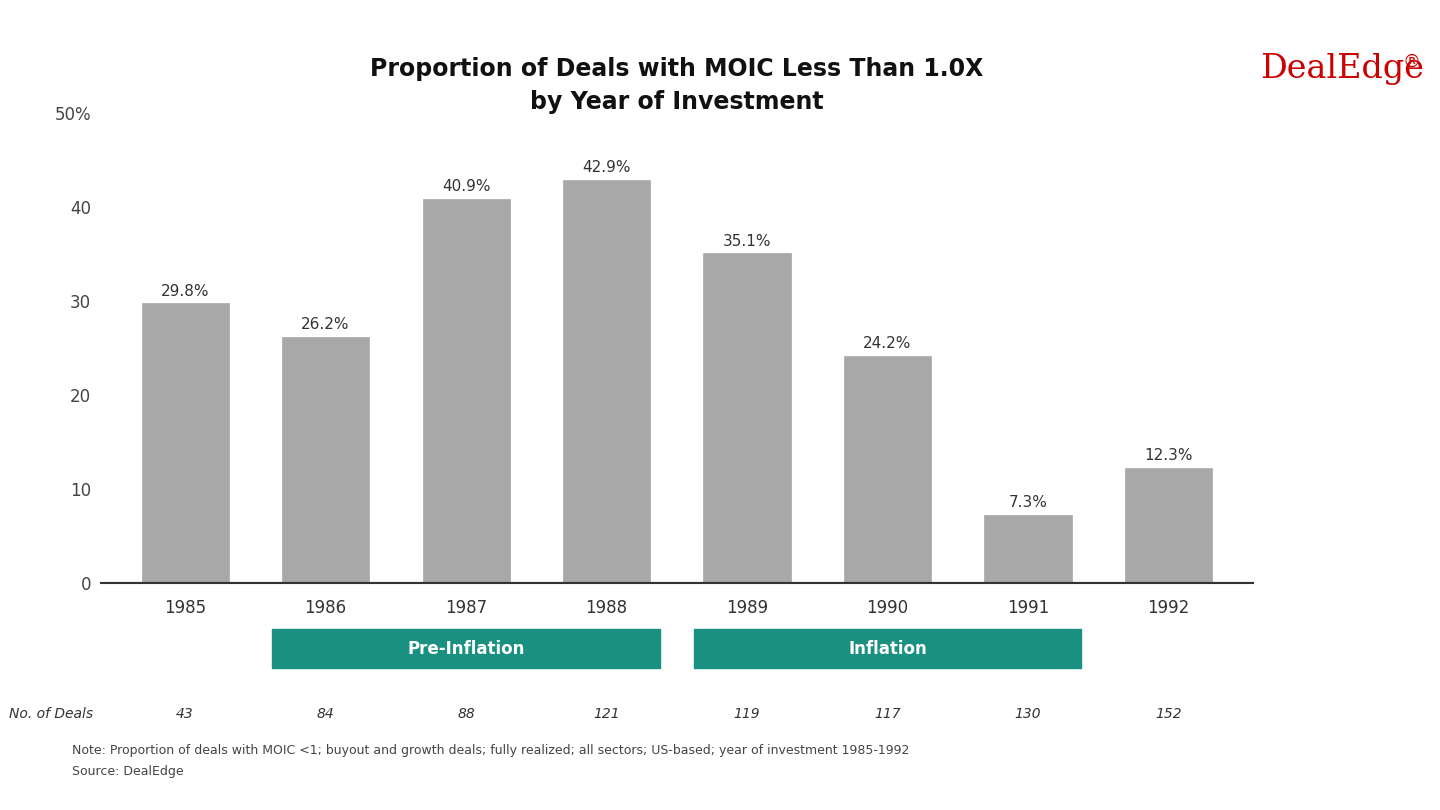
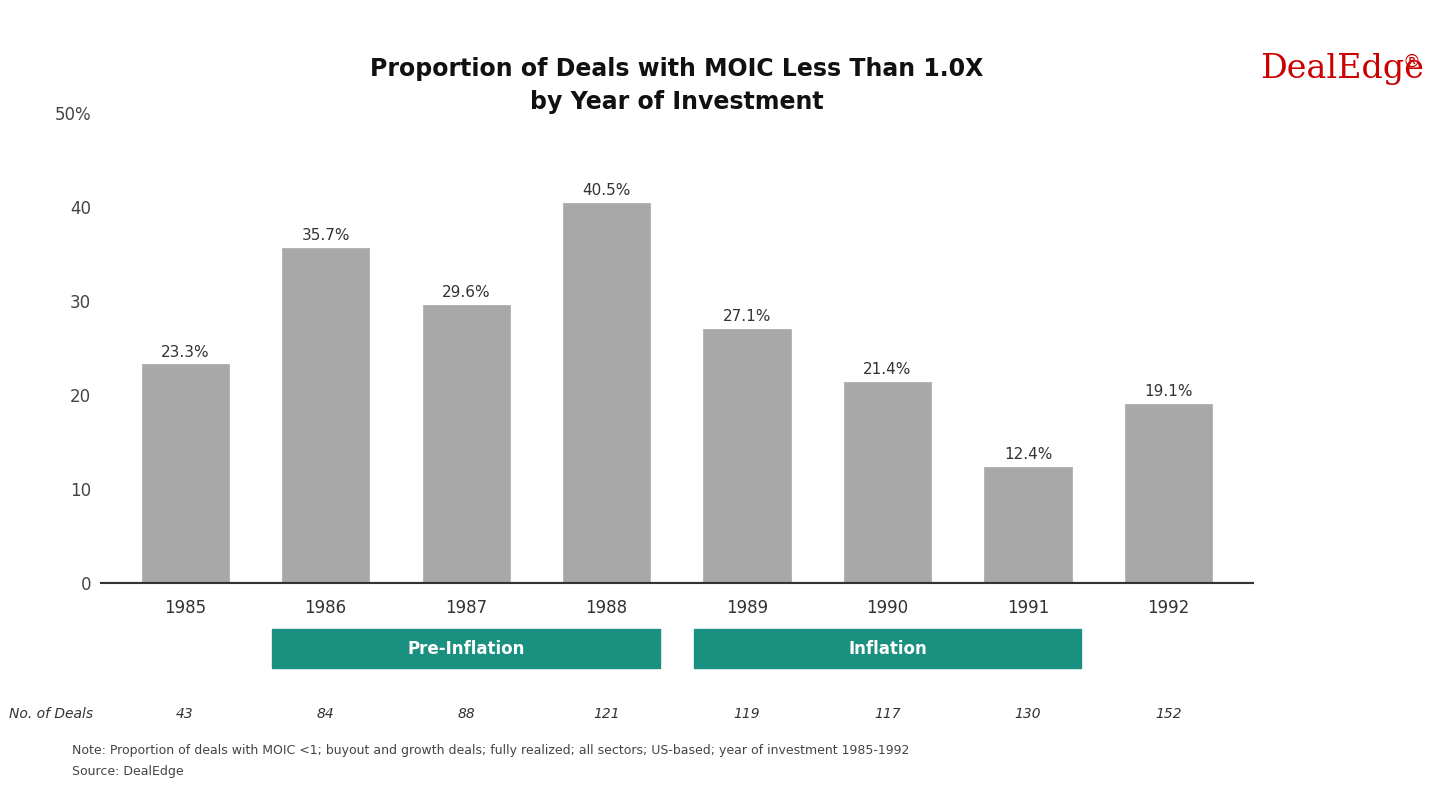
1985: 29.8% -> 23.3%
1986: 26.2% -> 35.7%
1987: 40.9% -> 29.6%
1988: 42.9% -> 40.5%
1989: 35.1% -> 27.1%
1990: 24.2% -> 21.4%
1991: 7.3% -> 12.4%
1992: 12.3% -> 19.1%
